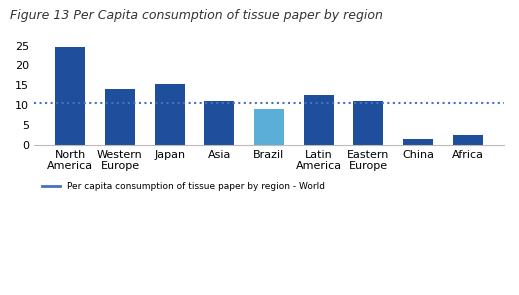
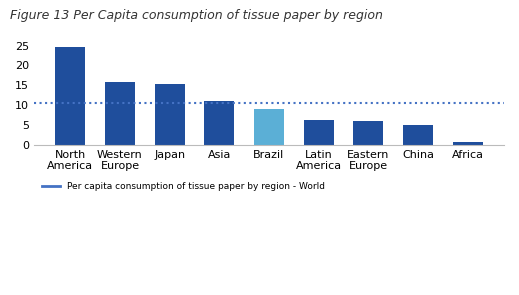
Western Europe: 14.0 -> 15.7
Latin America: 12.5 -> 6.2
Eastern Europe: 11.0 -> 5.9
China: 1.5 -> 5.1
Africa: 2.5 -> 0.7
